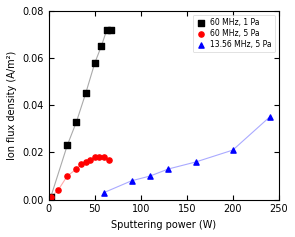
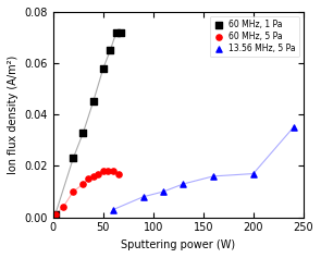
13.56 MHz, 5 Pa/200: 0.021 -> 0.017
